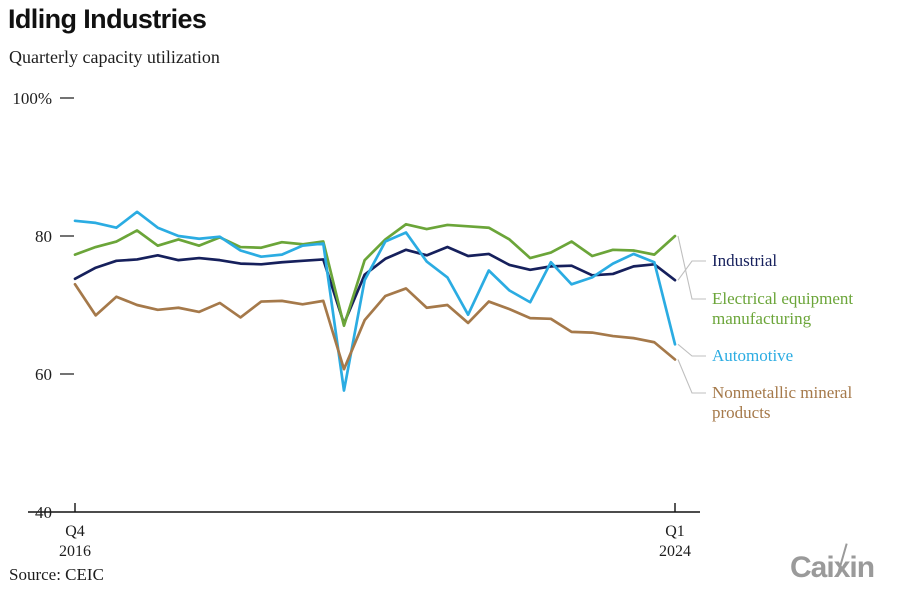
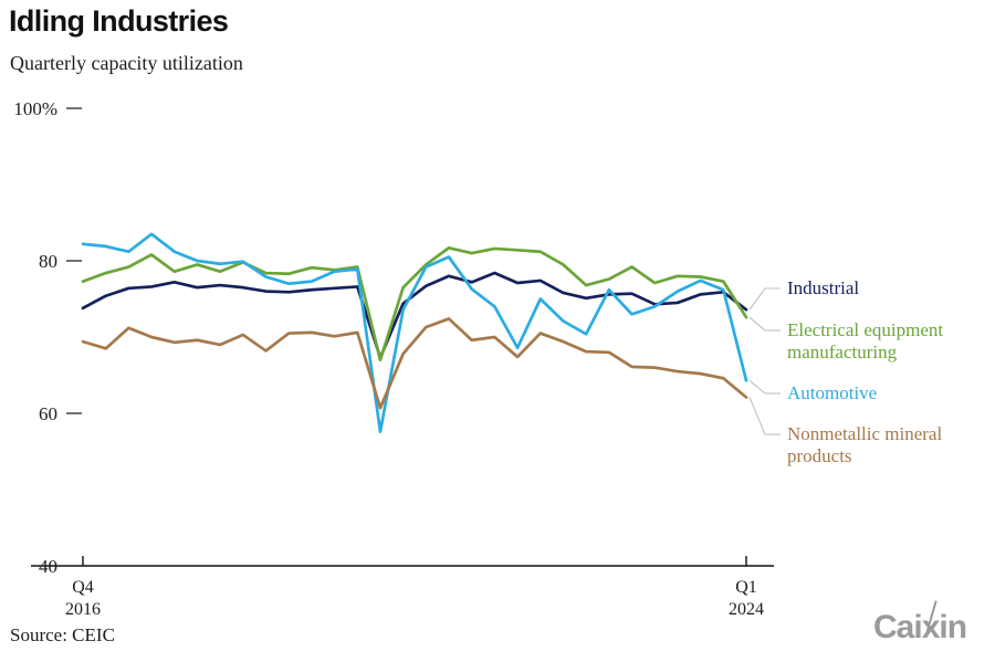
Nonmetallic mineral products/Q4 2016: 73% -> 69%
Electrical equipment manufacturing/Q1 2024: 80% -> 73%
